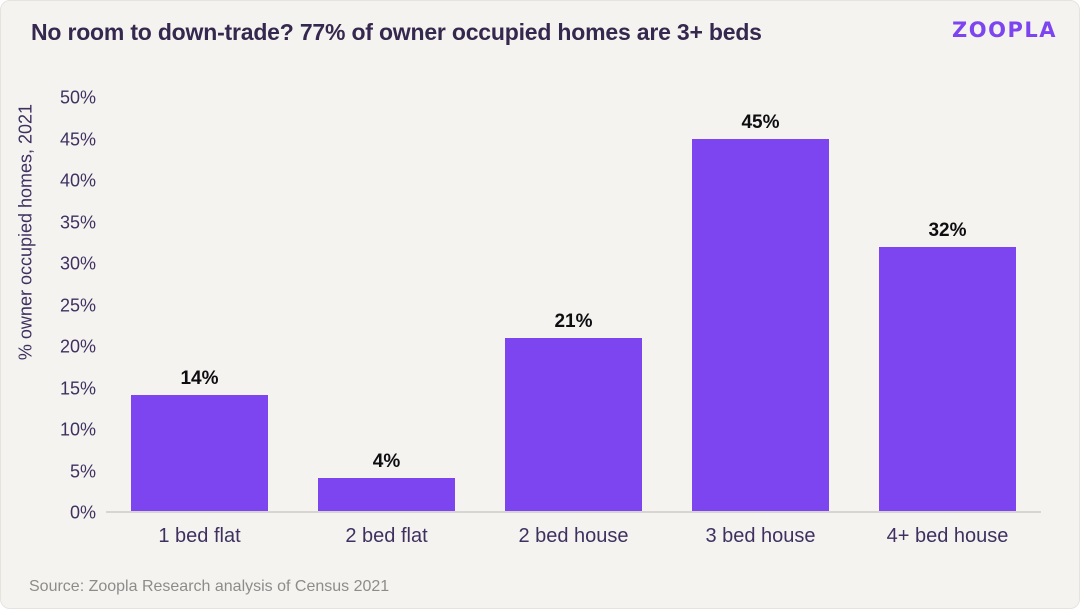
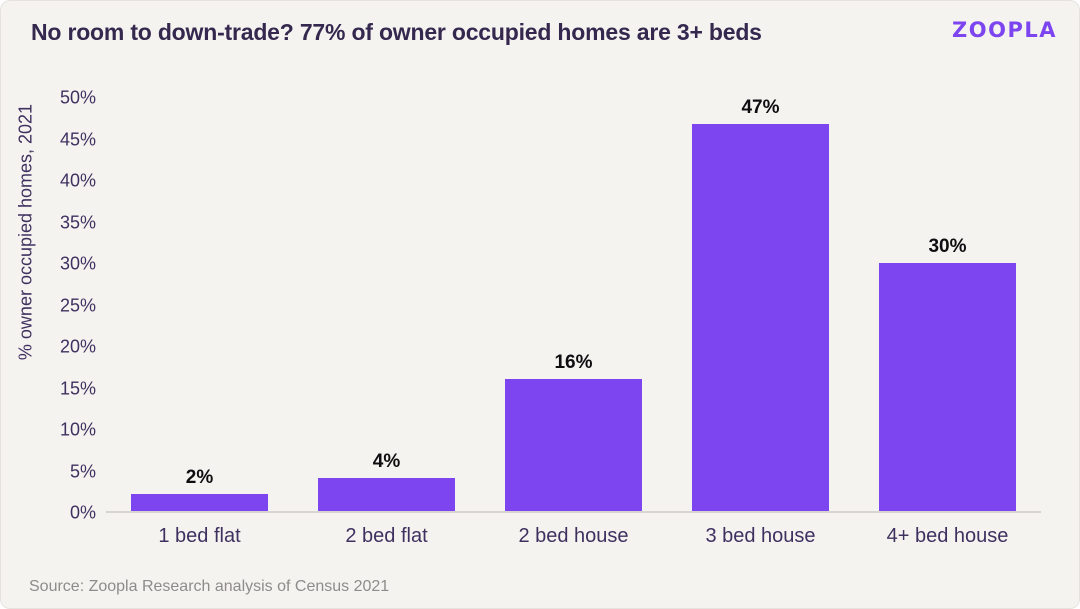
1 bed flat: 14% -> 2%
2 bed house: 21% -> 16%
3 bed house: 45% -> 47%
4+ bed house: 32% -> 30%
